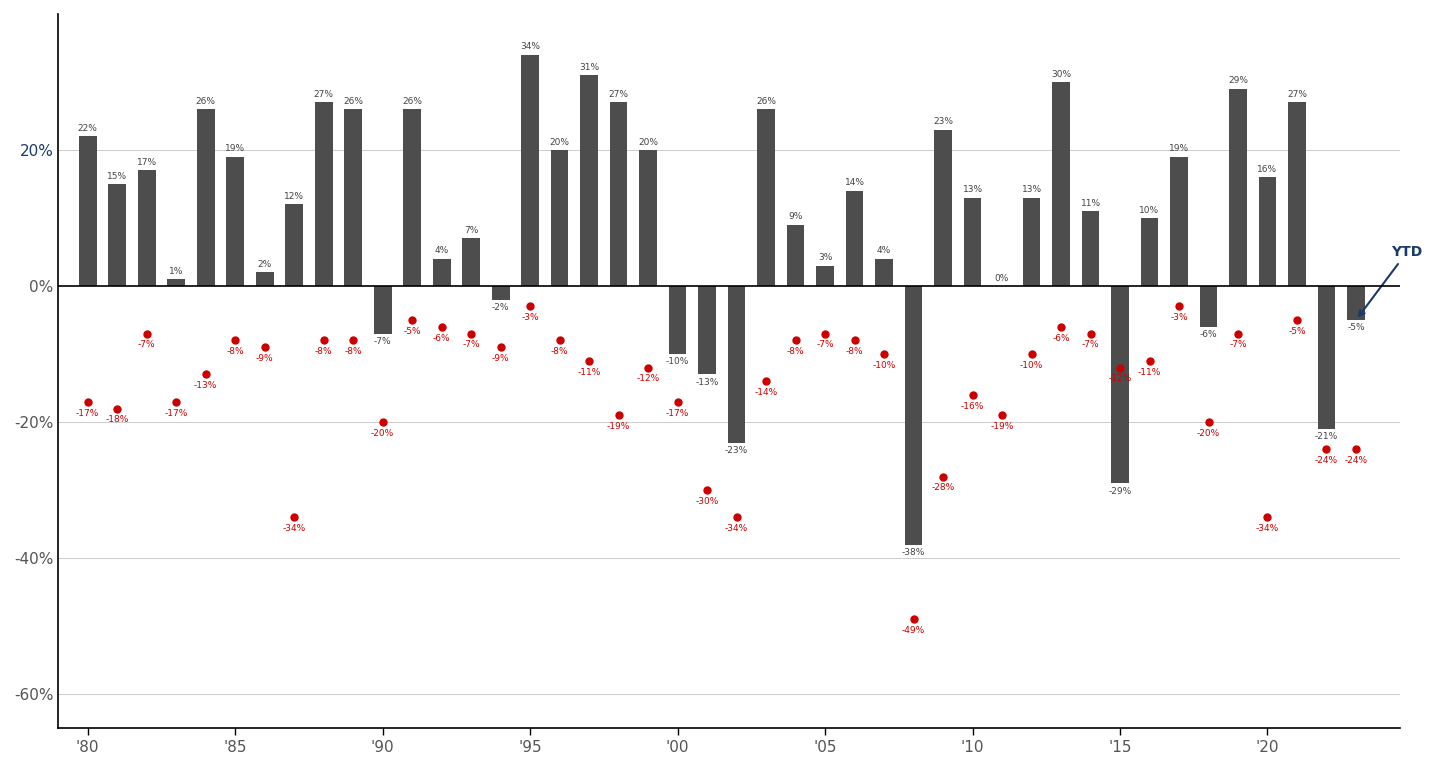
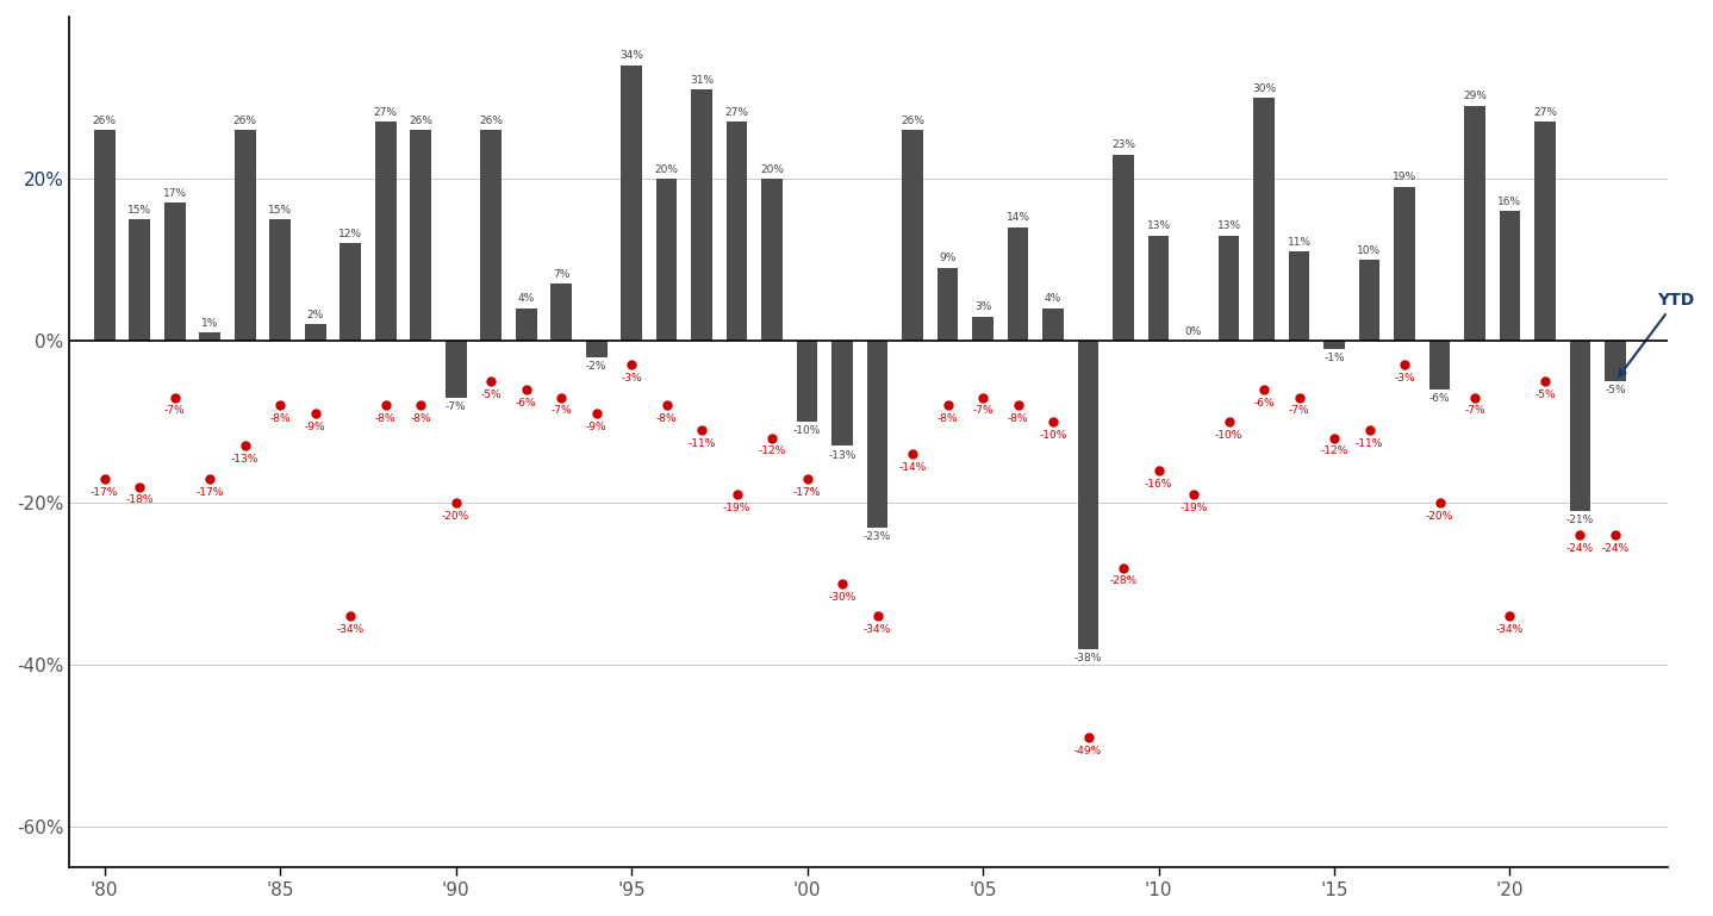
'80: 22% -> 26%
'85: 19% -> 15%
'15: -29% -> -1%
